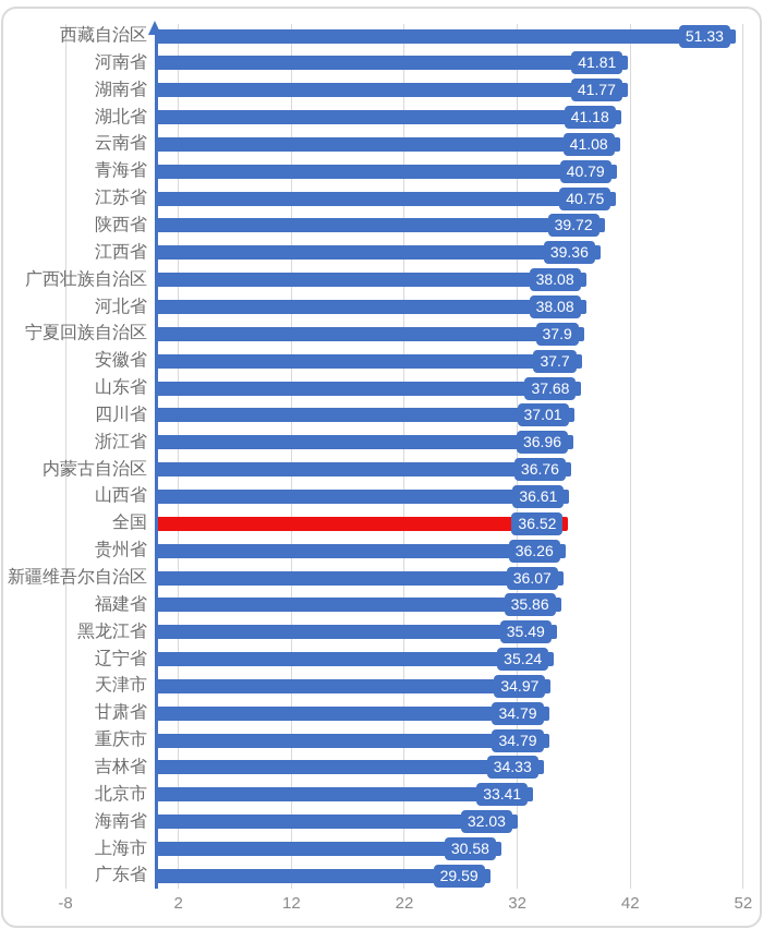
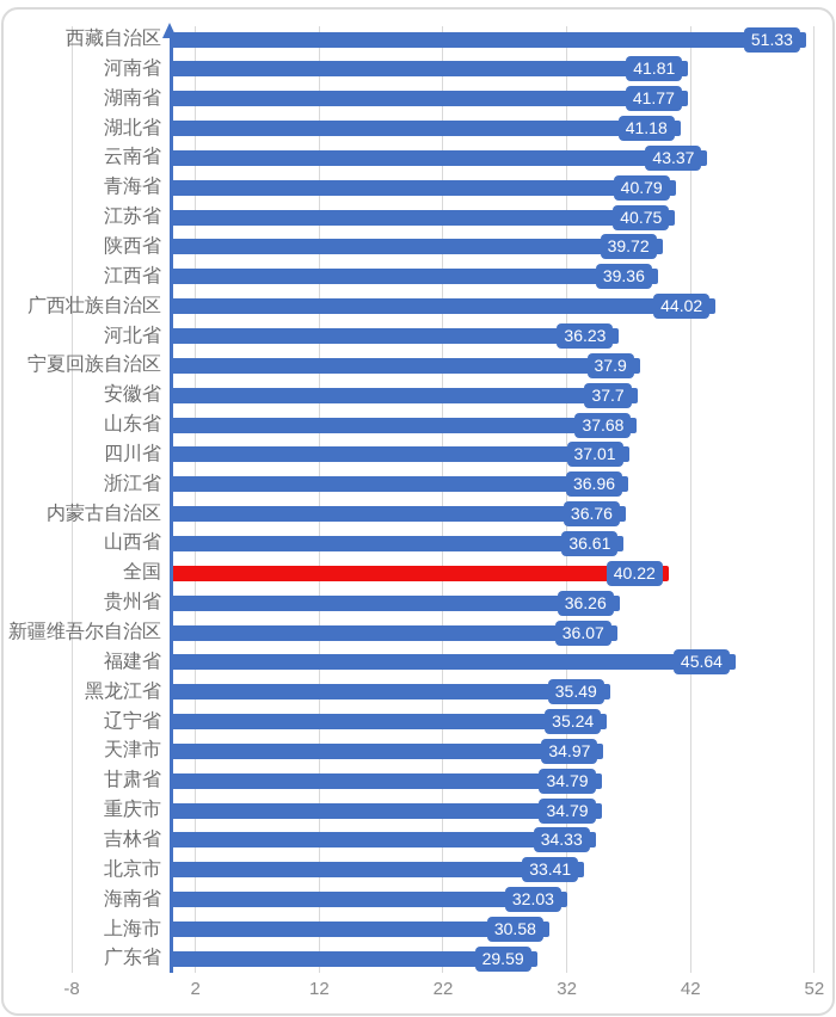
云南省: 41.08 -> 43.37
广西壮族自治区: 38.08 -> 44.02
河北省: 38.08 -> 36.23
全国: 36.52 -> 40.22
福建省: 35.86 -> 45.64
